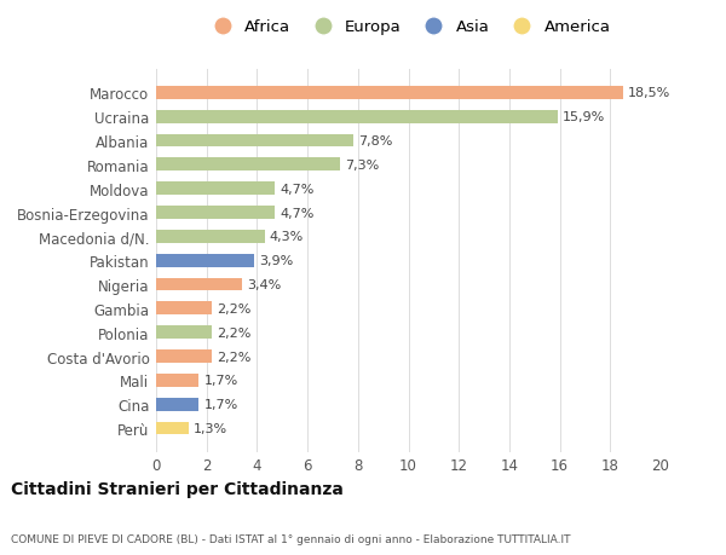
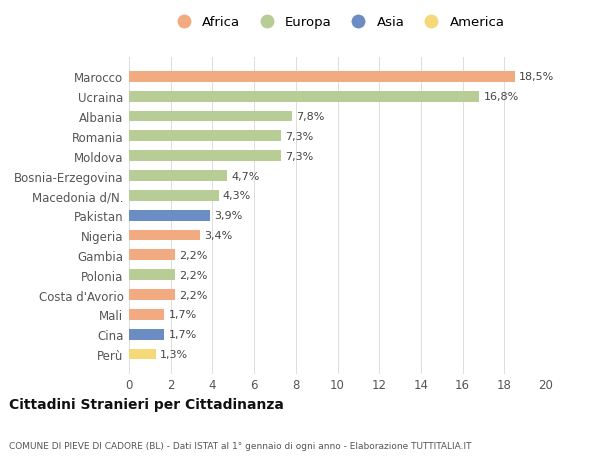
Ucraina: 15,9% -> 16,8%
Moldova: 4,7% -> 7,3%
